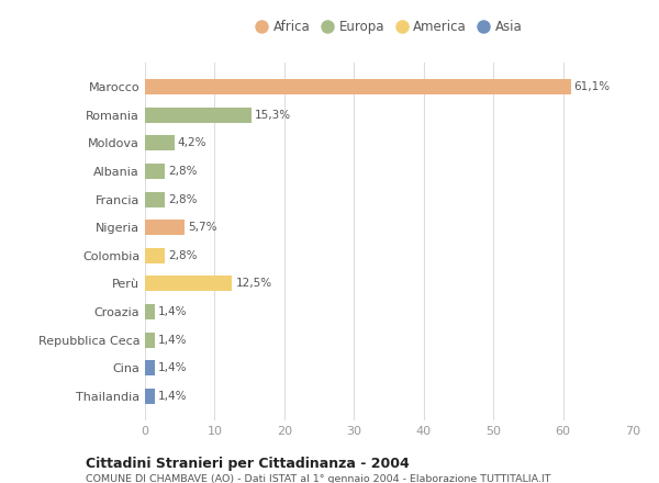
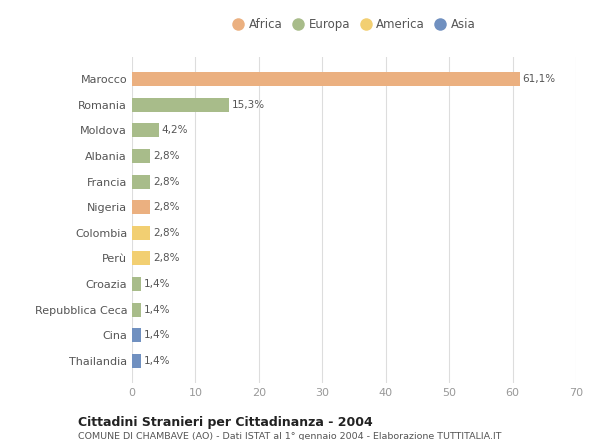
Nigeria: 5,7% -> 2,8%
Perù: 12,5% -> 2,8%
